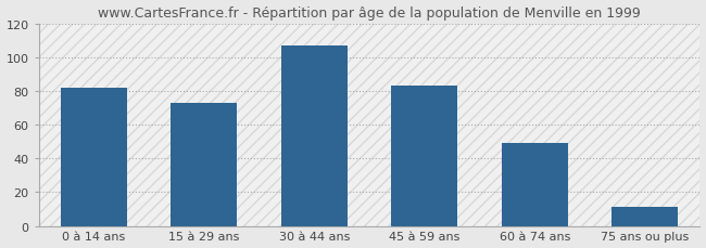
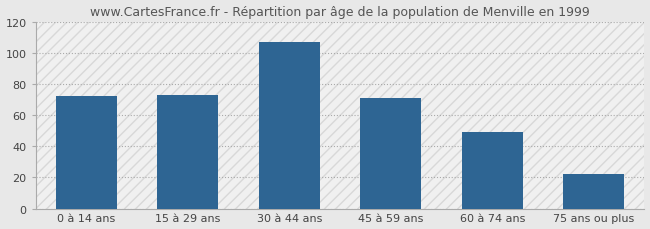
0 à 14 ans: 82 -> 72
45 à 59 ans: 83 -> 71
75 ans ou plus: 11 -> 22
